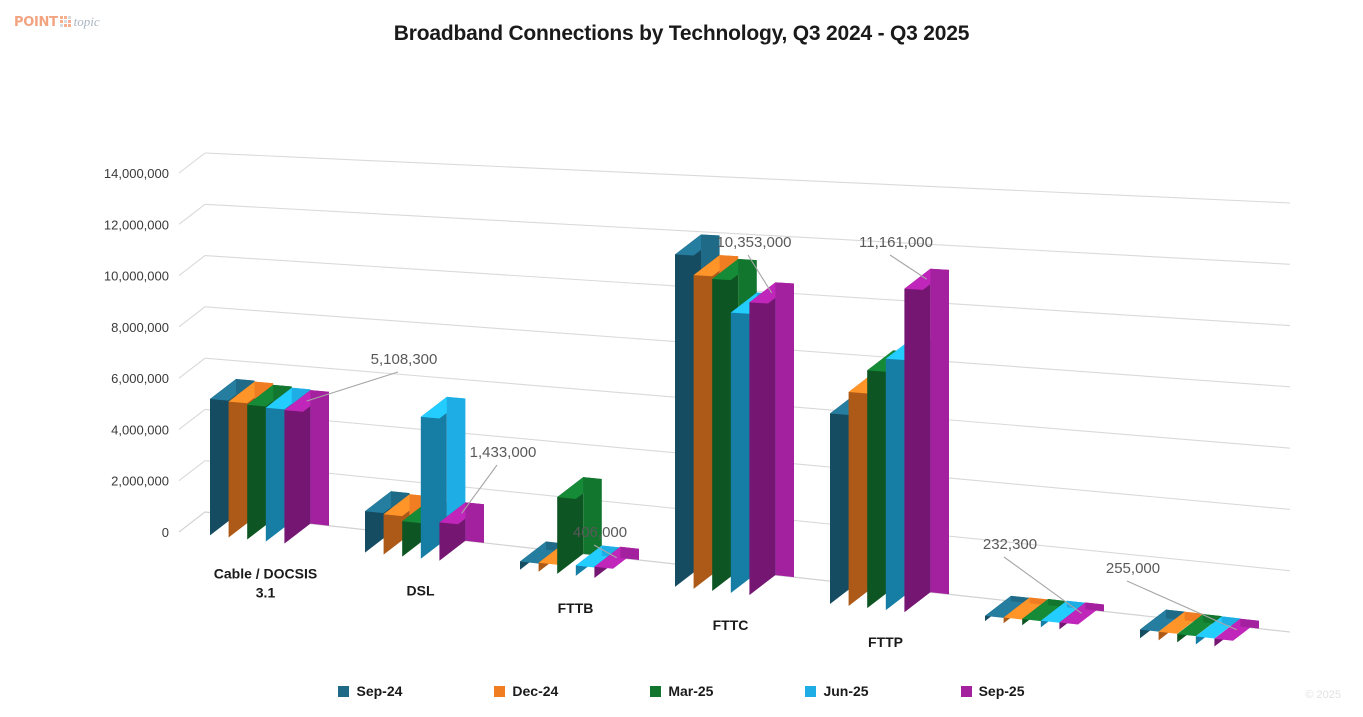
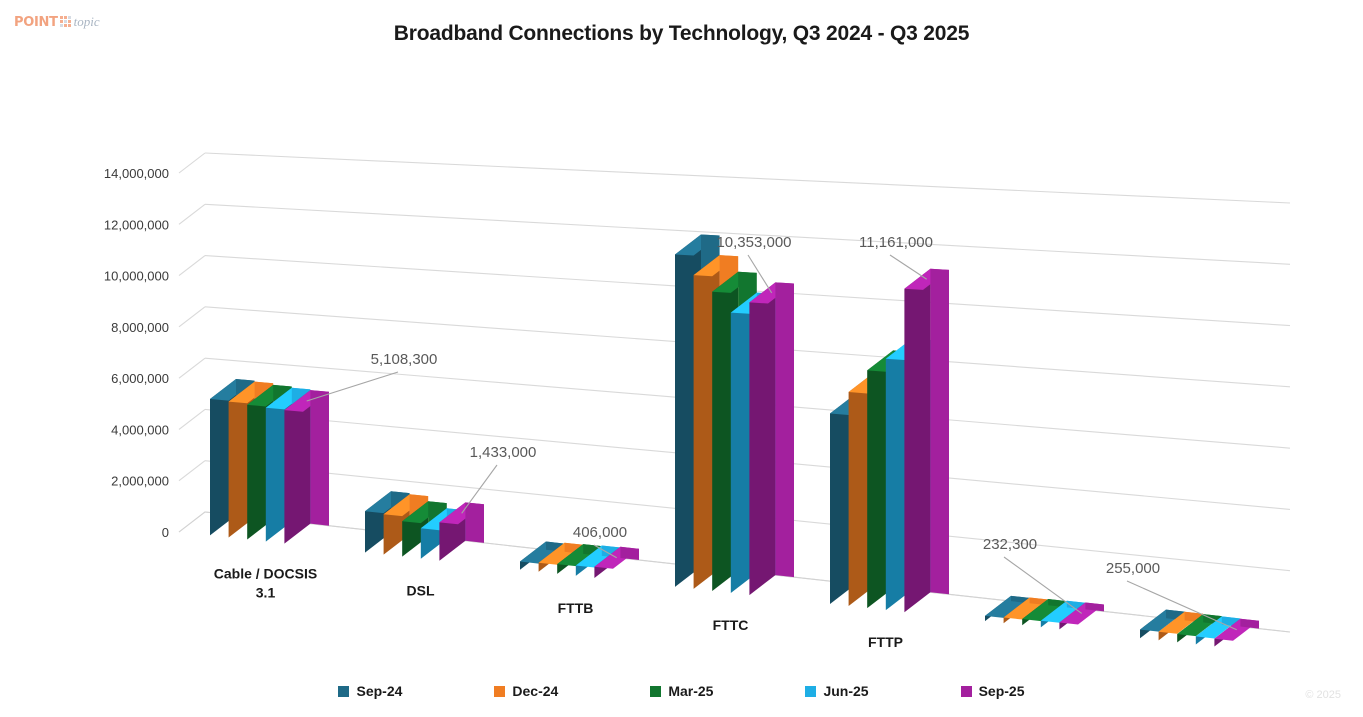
Jun-25/DSL: 5300000 -> 1100000
Mar-25/FTTB: 2800000 -> 400000
Mar-25/FTTC: 11100000 -> 10600000
